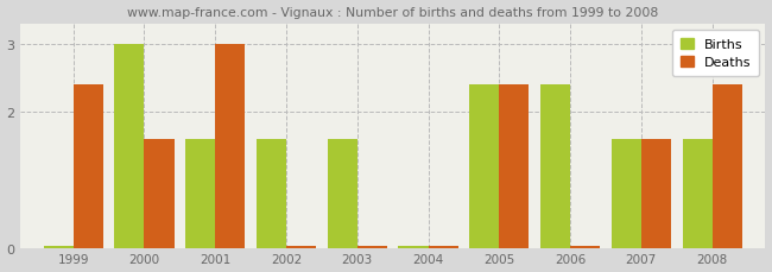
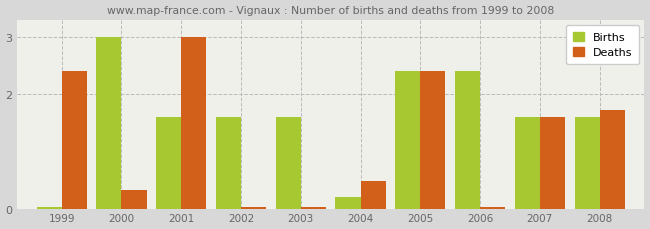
Deaths/2000: 1.60 -> 0.34
Births/2004: 0.04 -> 0.22
Deaths/2004: 0.04 -> 0.50
Deaths/2008: 2.40 -> 1.72
